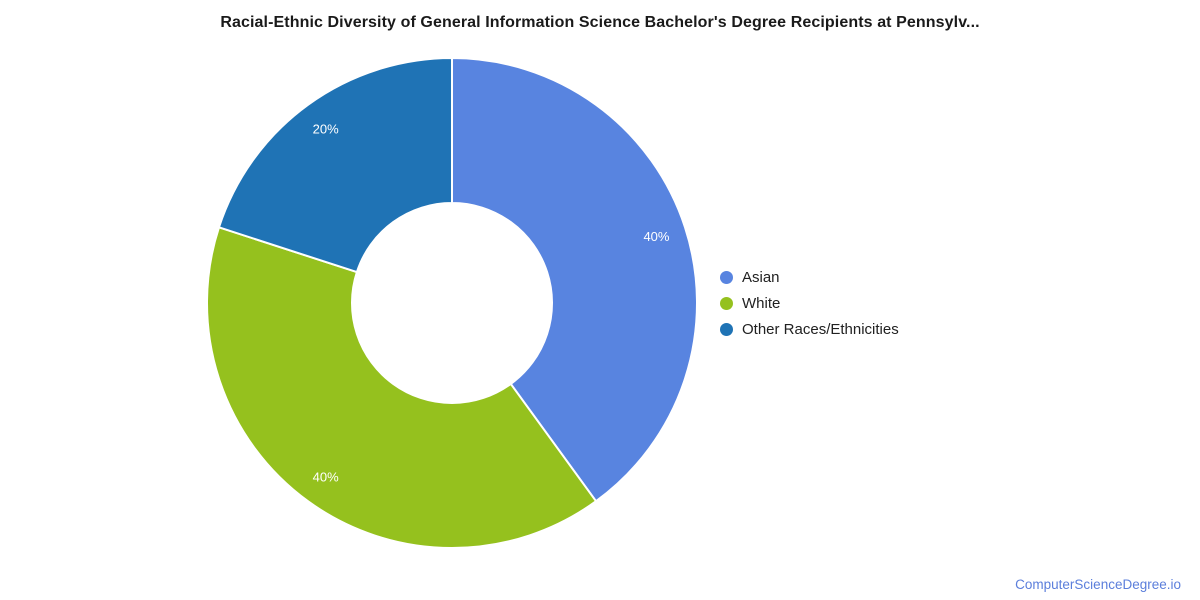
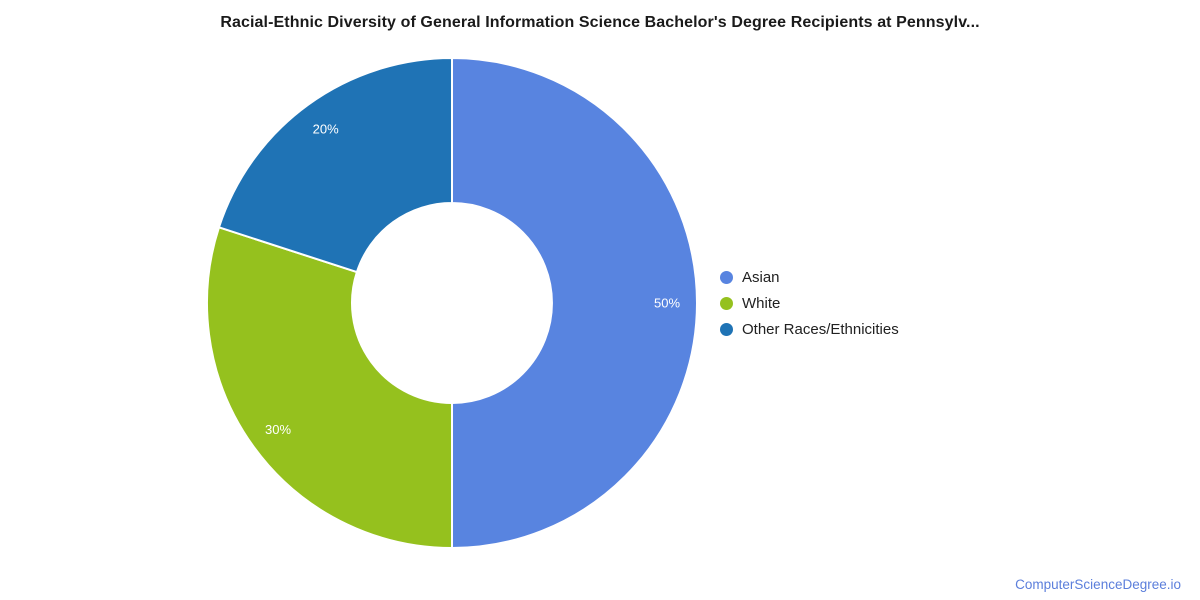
Asian: 40% -> 50%
White: 40% -> 30%
